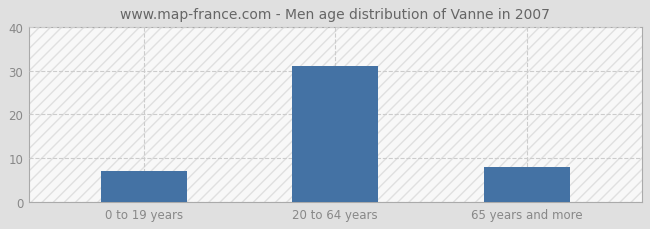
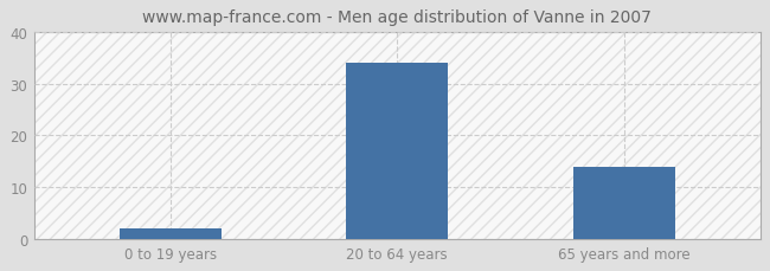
0 to 19 years: 7 -> 2
20 to 64 years: 31 -> 34
65 years and more: 8 -> 14
